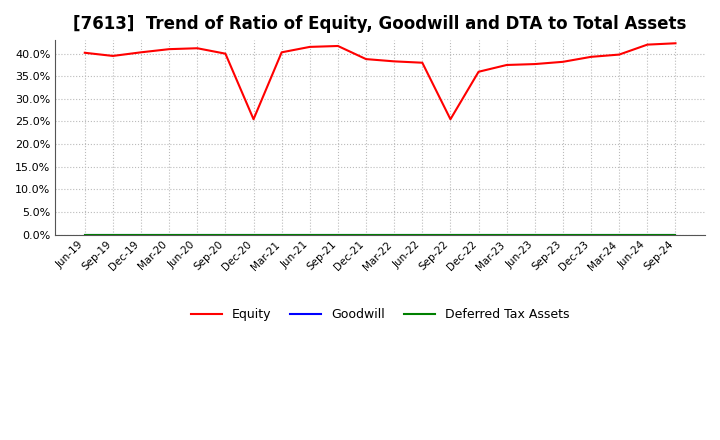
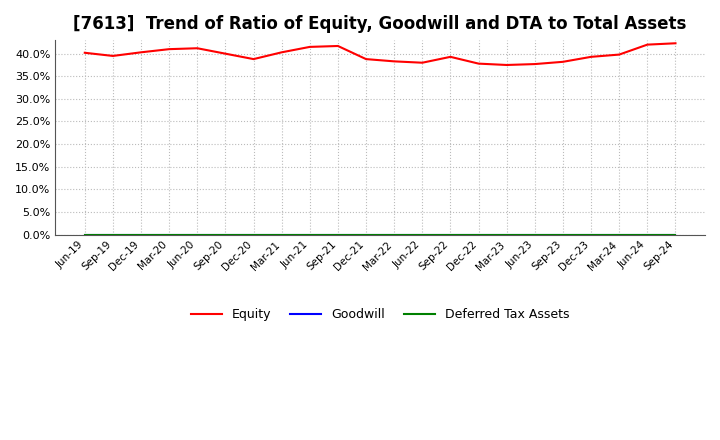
Equity/Dec-20: 25.5% -> 38.8%
Equity/Sep-22: 25.5% -> 39.3%
Equity/Dec-22: 36.0% -> 37.8%
